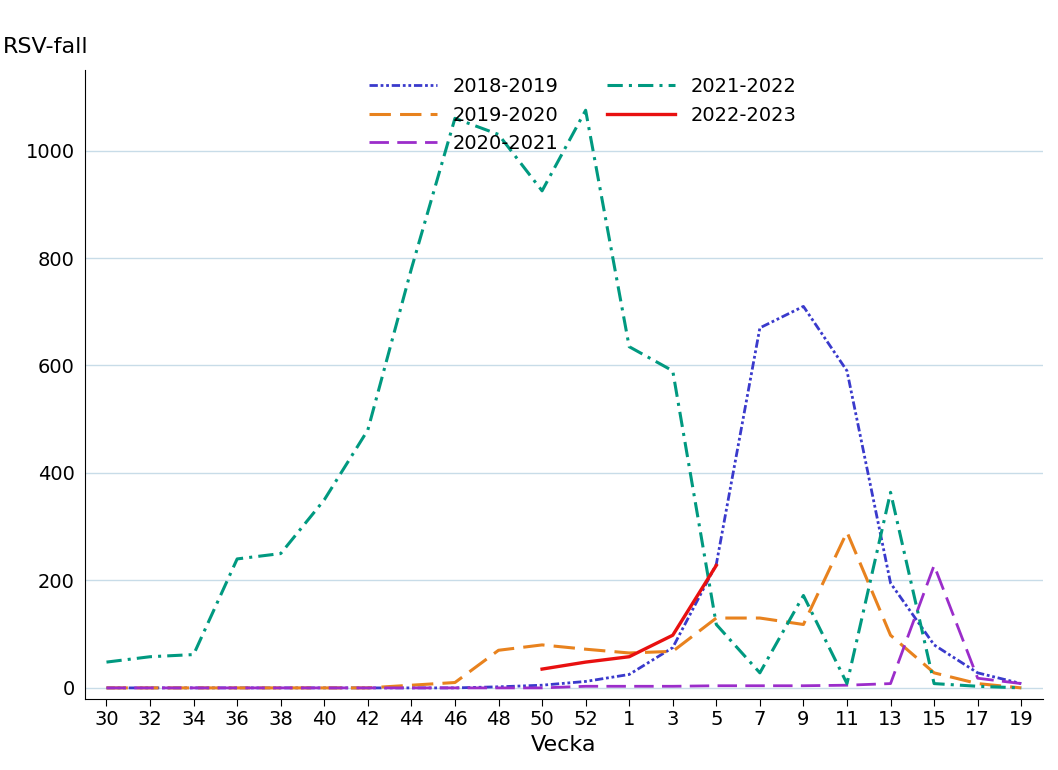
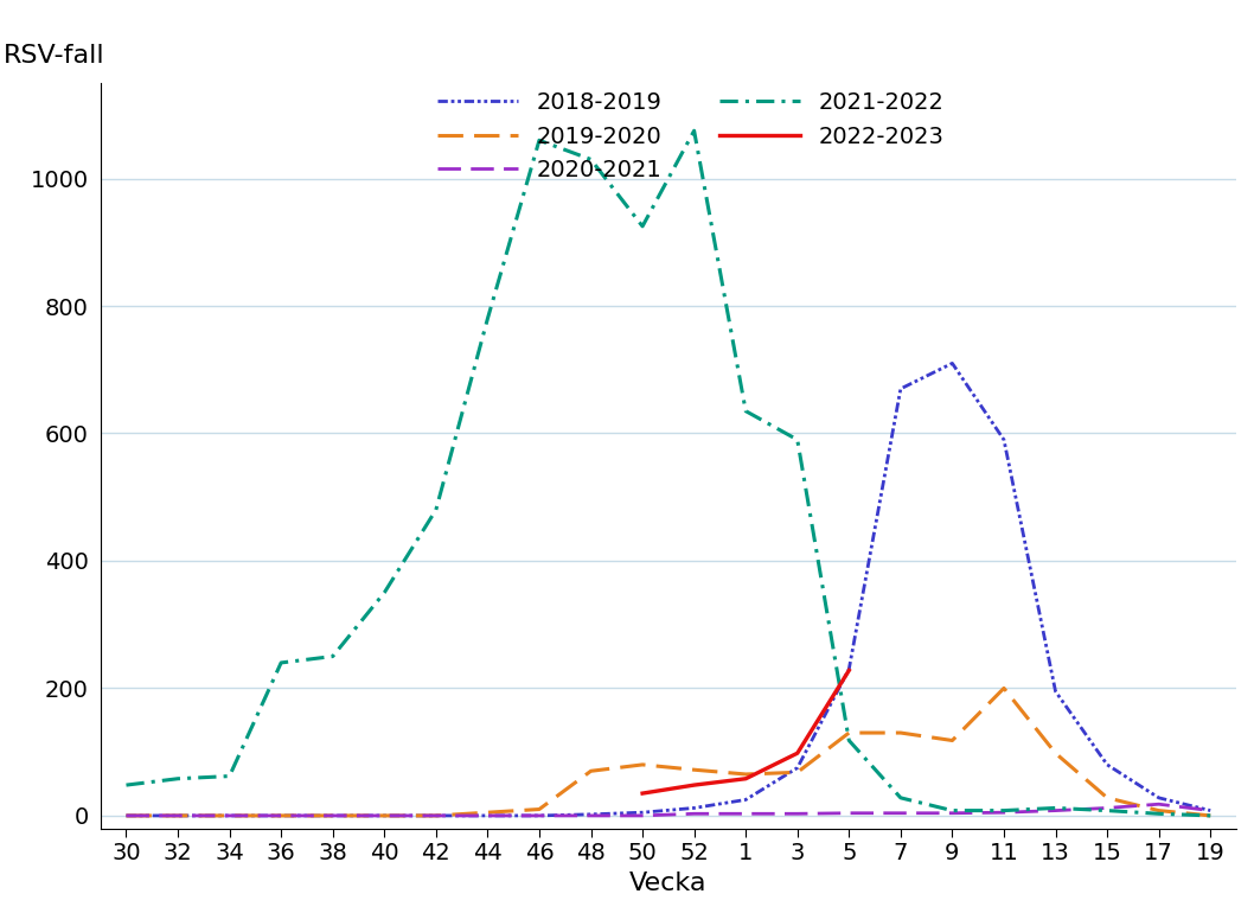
2021-2022/9: 172 -> 8
2019-2020/11: 290 -> 200
2021-2022/13: 364 -> 12
2020-2021/15: 228 -> 12
